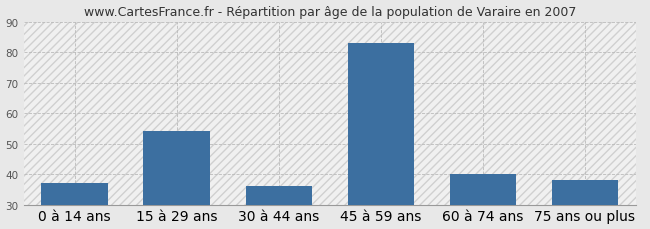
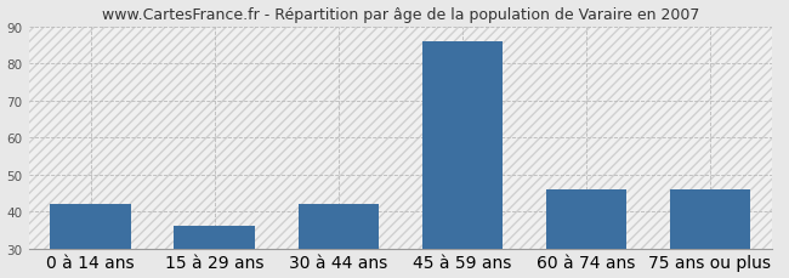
0 à 14 ans: 37 -> 42
15 à 29 ans: 54 -> 36
30 à 44 ans: 36 -> 42
45 à 59 ans: 83 -> 86
60 à 74 ans: 40 -> 46
75 ans ou plus: 38 -> 46
